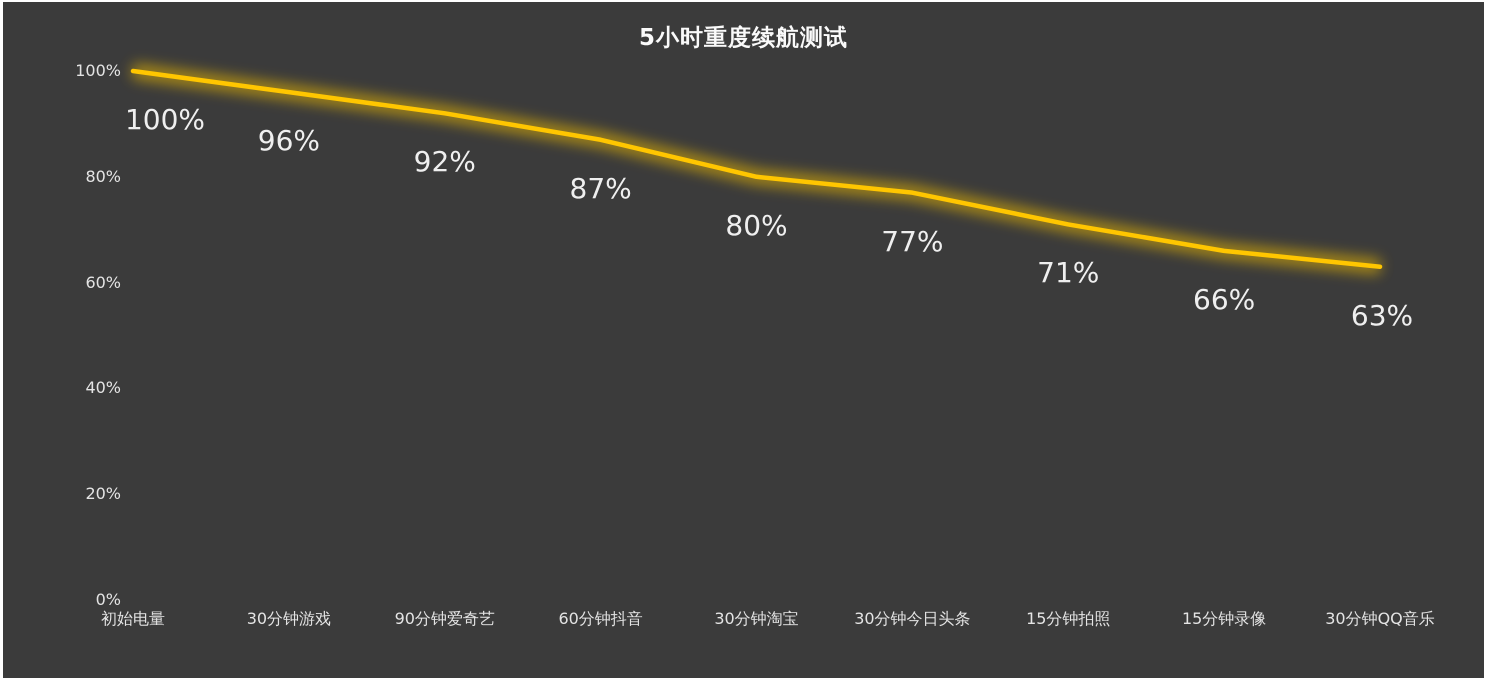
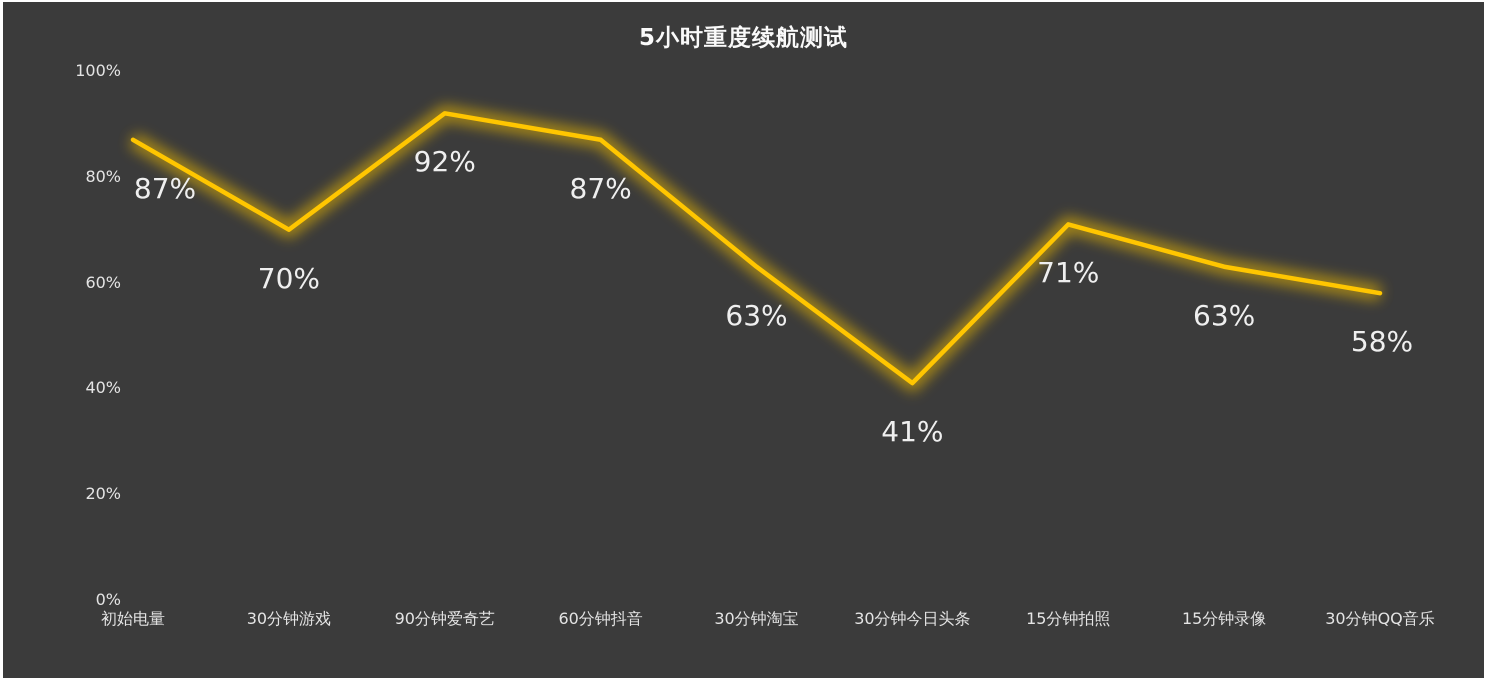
初始电量: 100% -> 87%
30分钟游戏: 96% -> 70%
30分钟淘宝: 80% -> 63%
30分钟今日头条: 77% -> 41%
15分钟录像: 66% -> 63%
30分钟QQ音乐: 63% -> 58%
